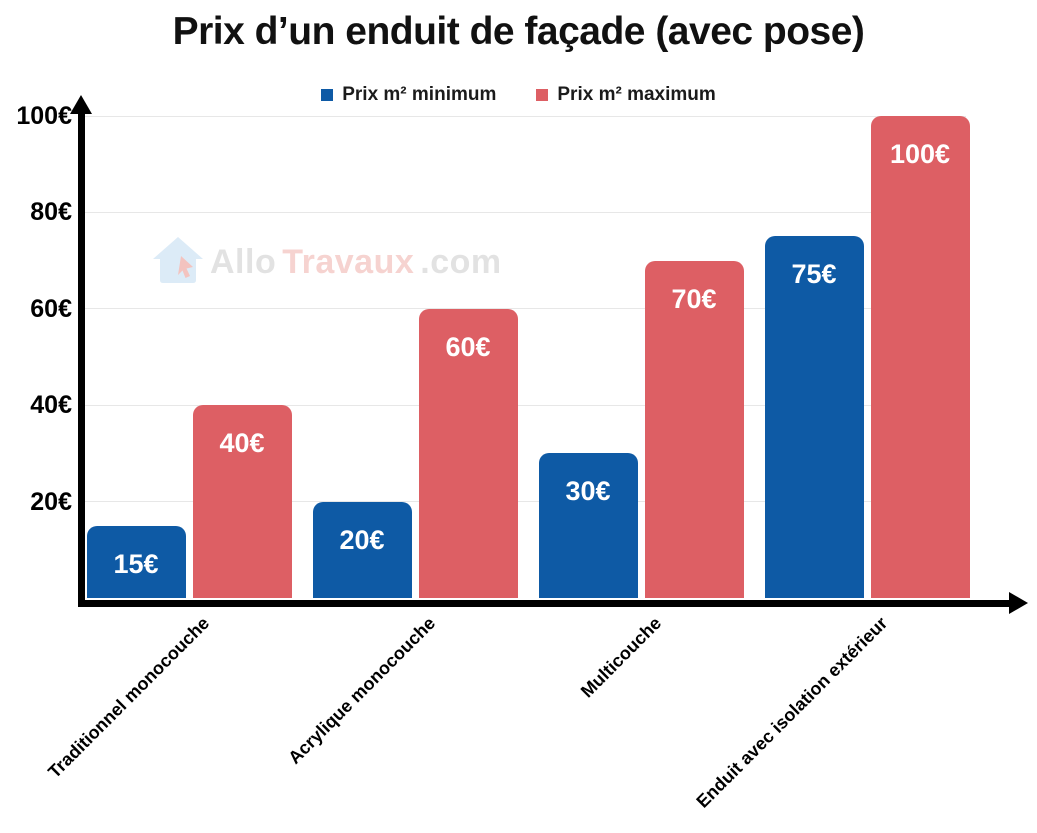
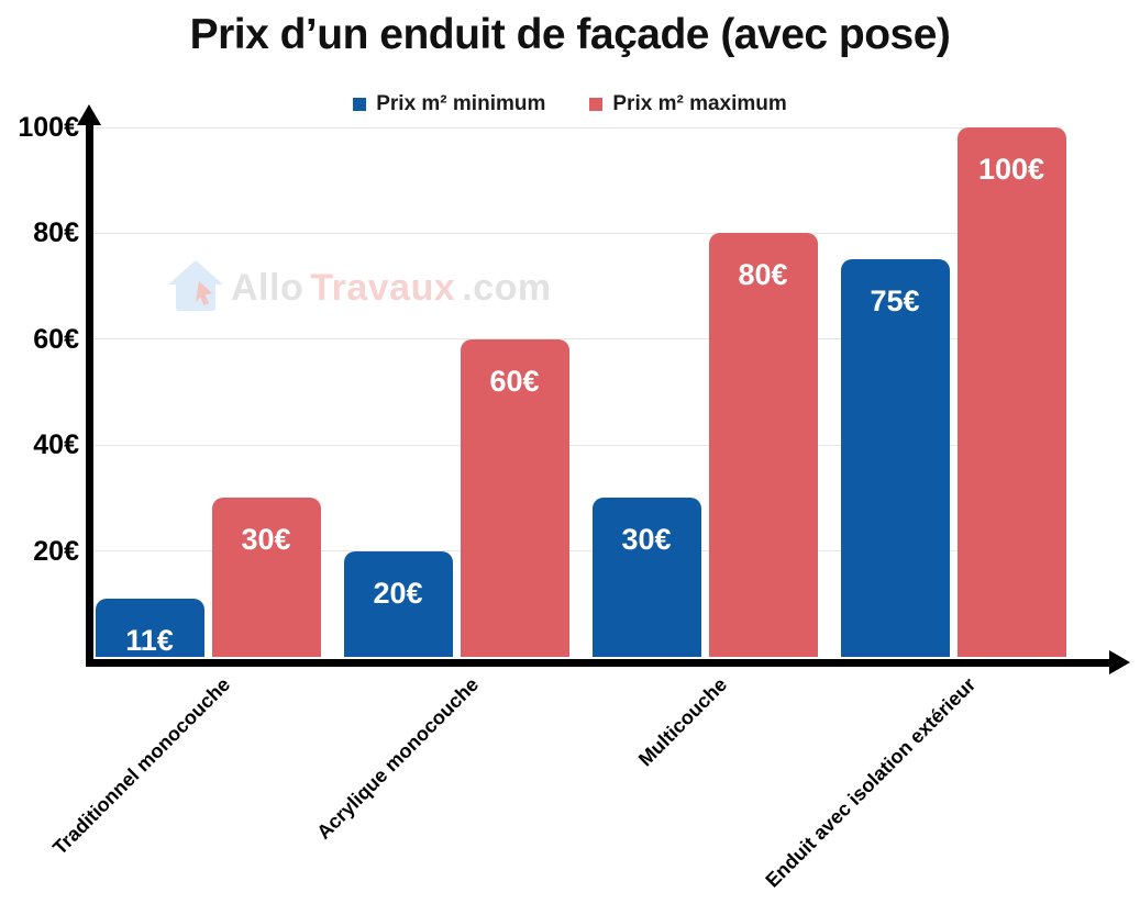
Prix m² minimum/Traditionnel monocouche: 15 -> 11
Prix m² maximum/Traditionnel monocouche: 40 -> 30
Prix m² maximum/Multicouche: 70 -> 80
